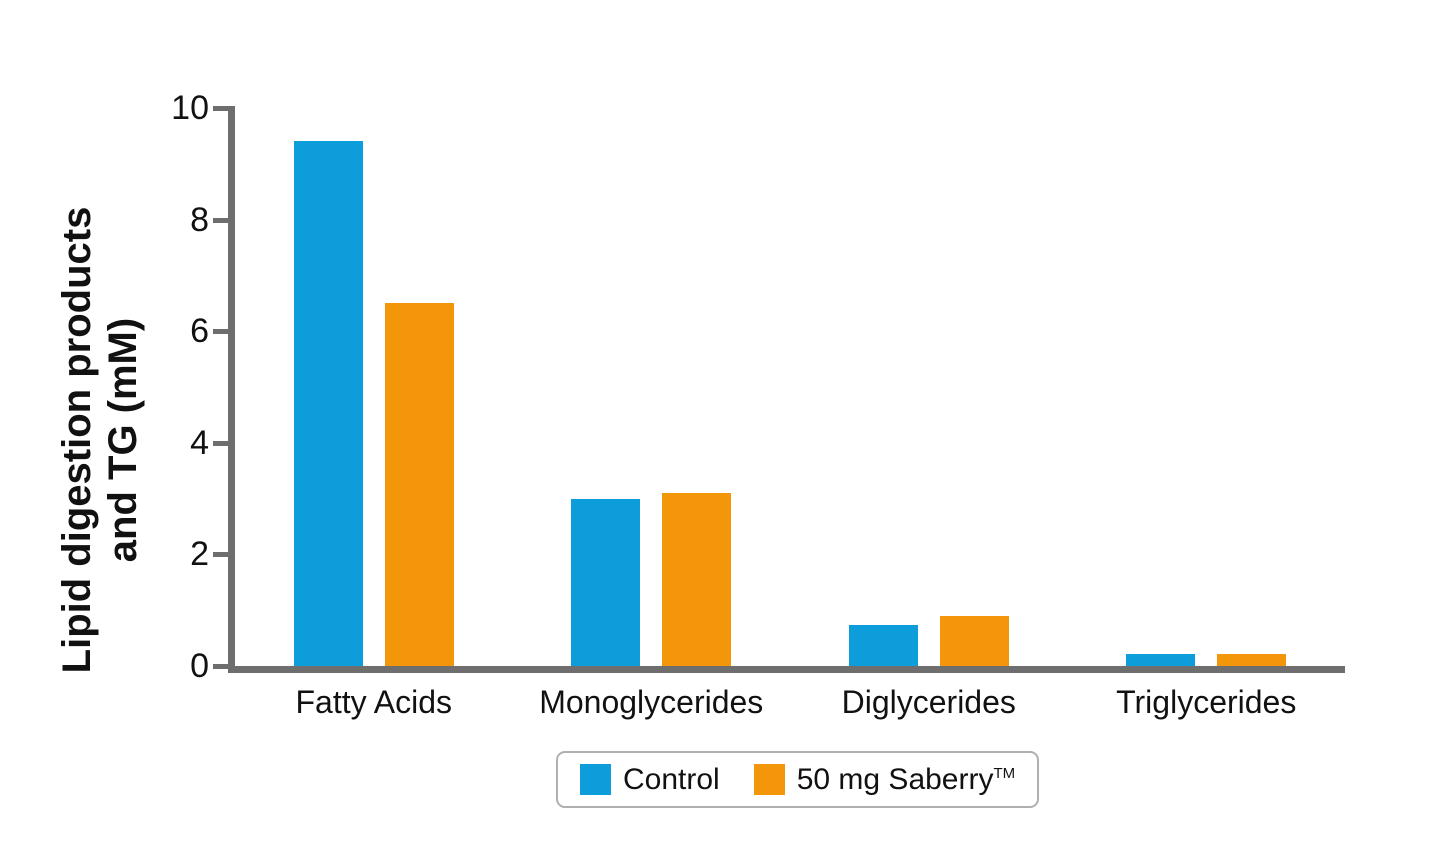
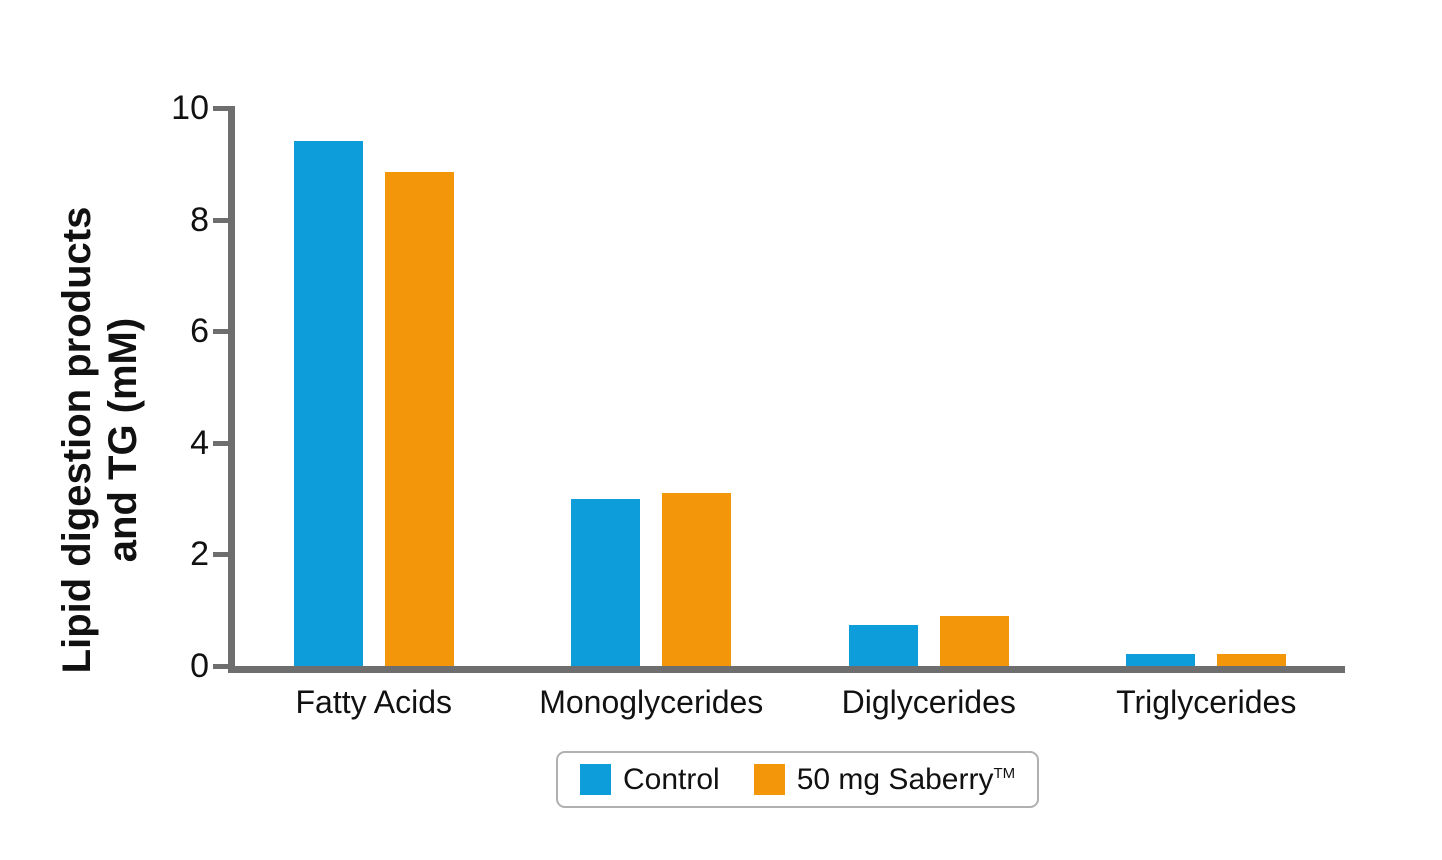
50 mg Saberry/Fatty Acids: 6.5 -> 8.8
